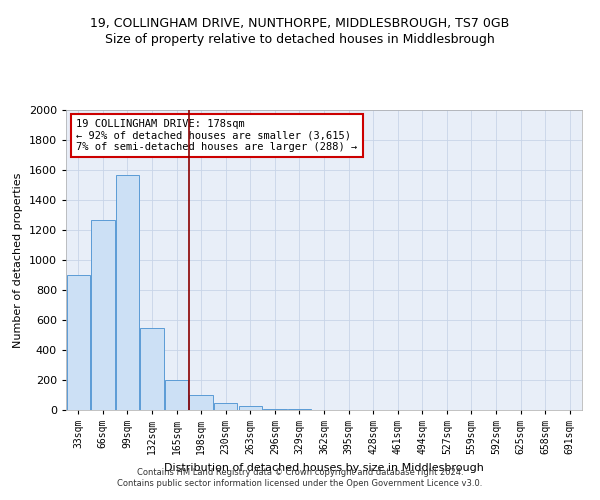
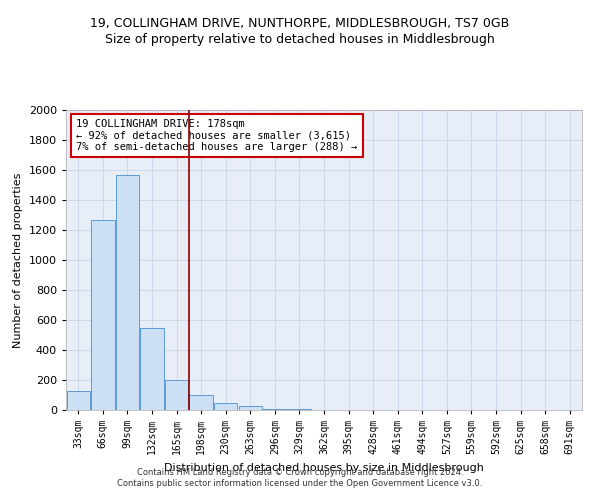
33sqm: 900 -> 130
